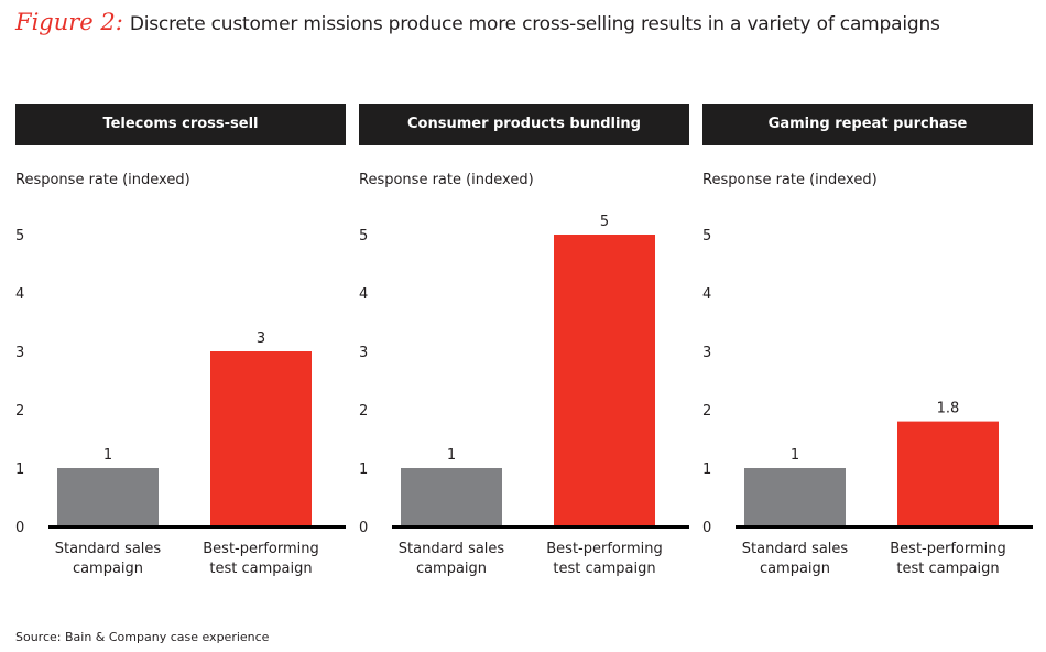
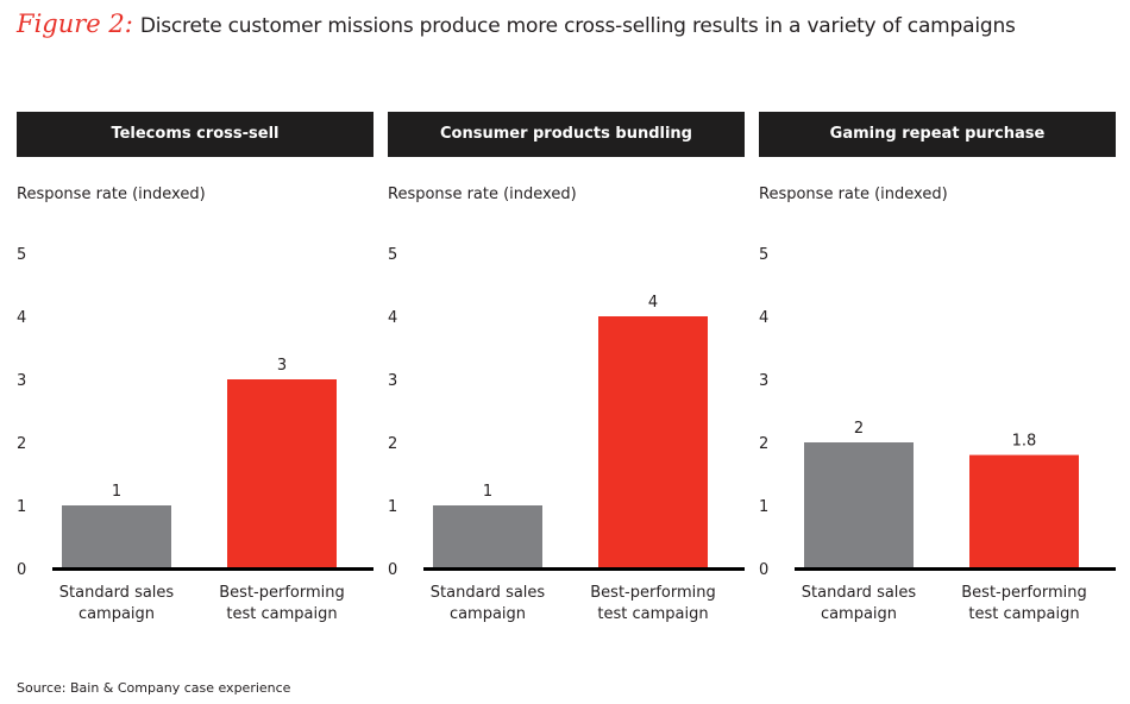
Consumer products bundling/Best-performing test campaign: 5 -> 4
Gaming repeat purchase/Standard sales campaign: 1 -> 2
